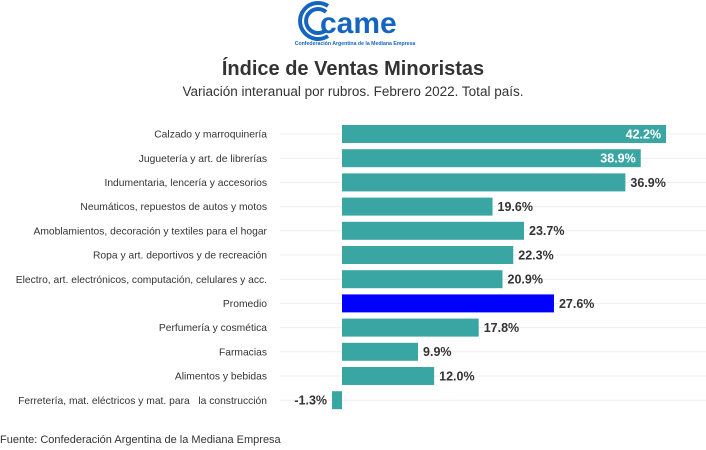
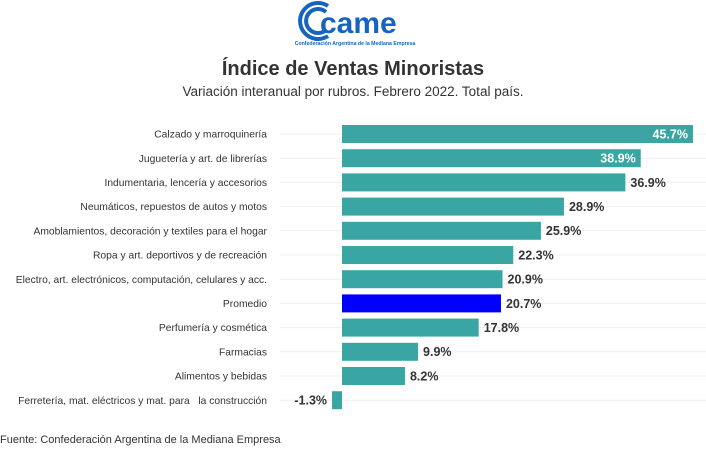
Calzado y marroquinería: 42.2% -> 45.7%
Neumáticos, repuestos de autos y motos: 19.6% -> 28.9%
Amoblamientos, decoración y textiles para el hogar: 23.7% -> 25.9%
Promedio: 27.6% -> 20.7%
Alimentos y bebidas: 12.0% -> 8.2%
